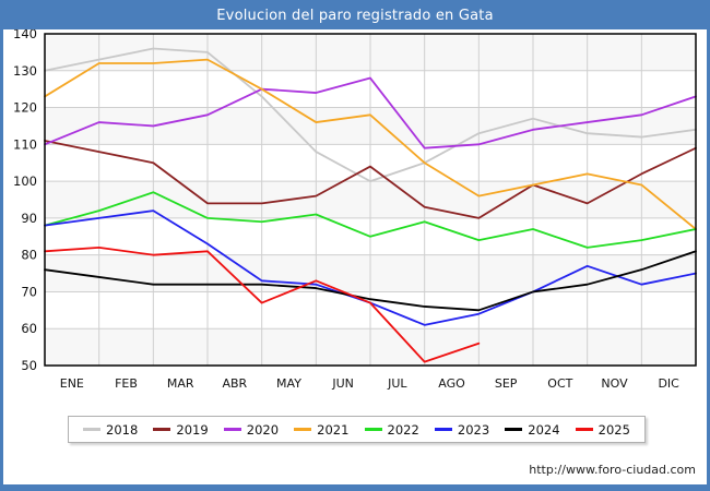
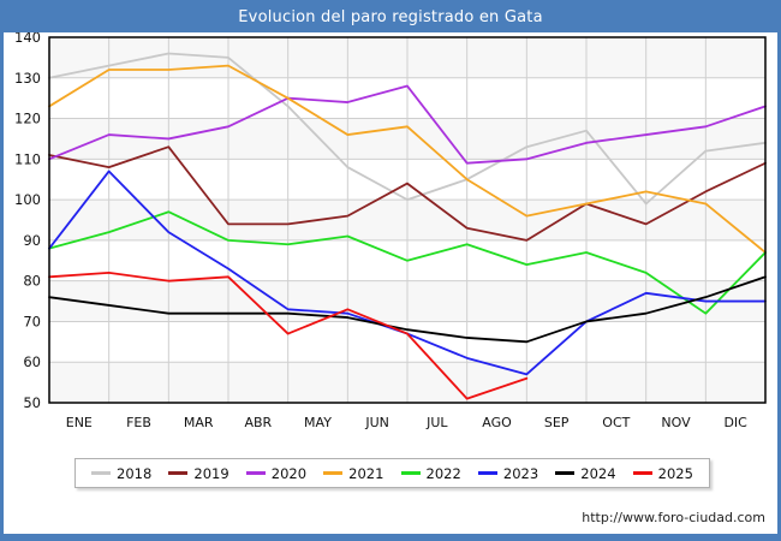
2023/ENE: 90 -> 107
2019/FEB: 105 -> 113
2023/AGO: 64 -> 57
2018/OCT: 113 -> 99
2022/NOV: 84 -> 72
2023/NOV: 72 -> 75
